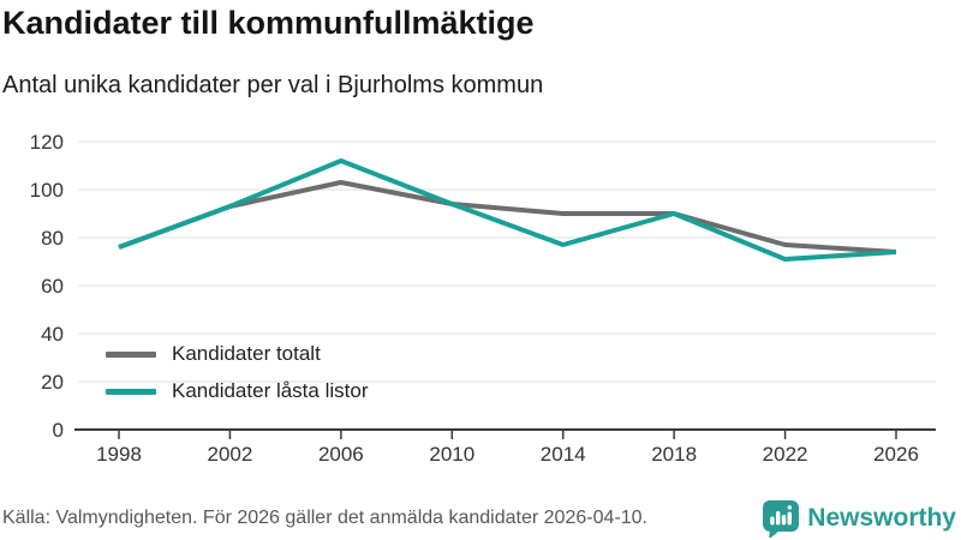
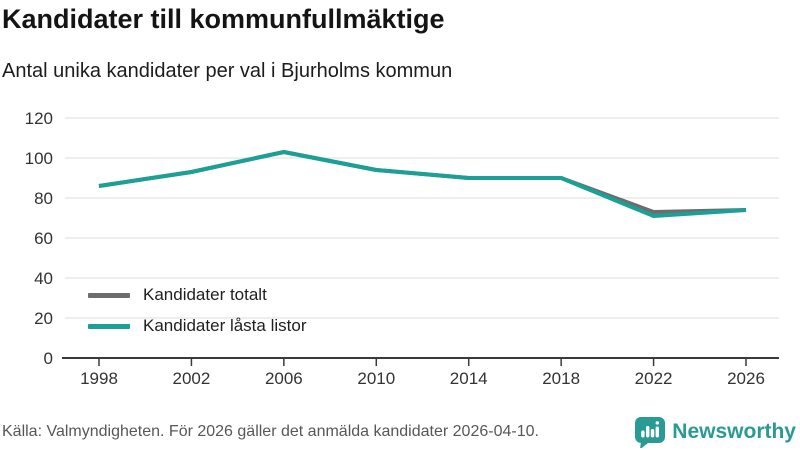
Kandidater totalt/1998: 76 -> 86
Kandidater låsta listor/1998: 76 -> 86
Kandidater låsta listor/2006: 112 -> 103
Kandidater låsta listor/2014: 77 -> 90
Kandidater totalt/2022: 77 -> 73
